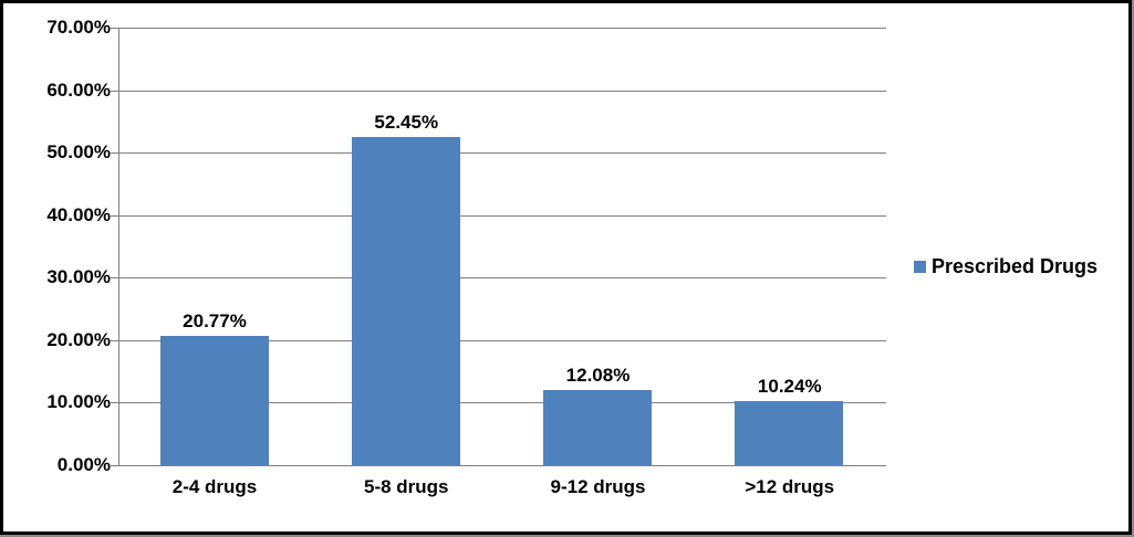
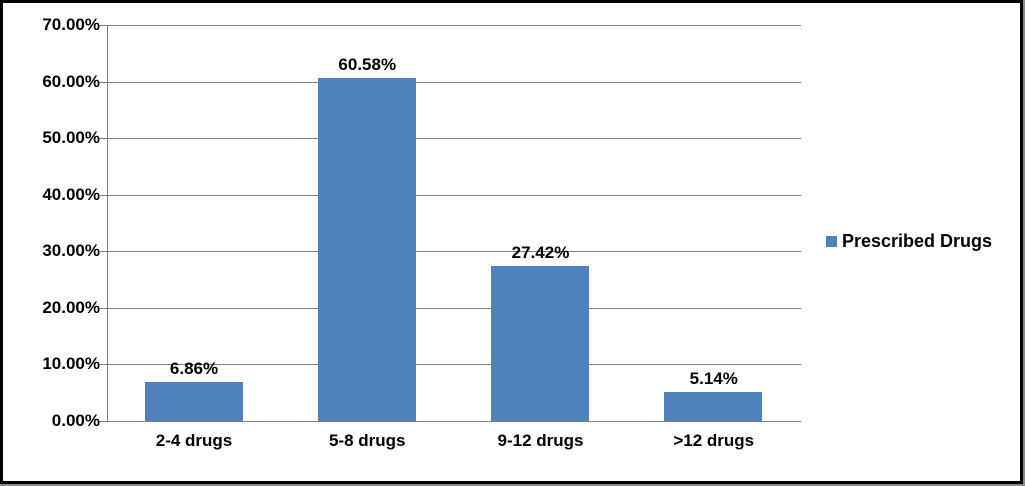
2-4 drugs: 20.77% -> 6.86%
5-8 drugs: 52.45% -> 60.58%
9-12 drugs: 12.08% -> 27.42%
>12 drugs: 10.24% -> 5.14%
